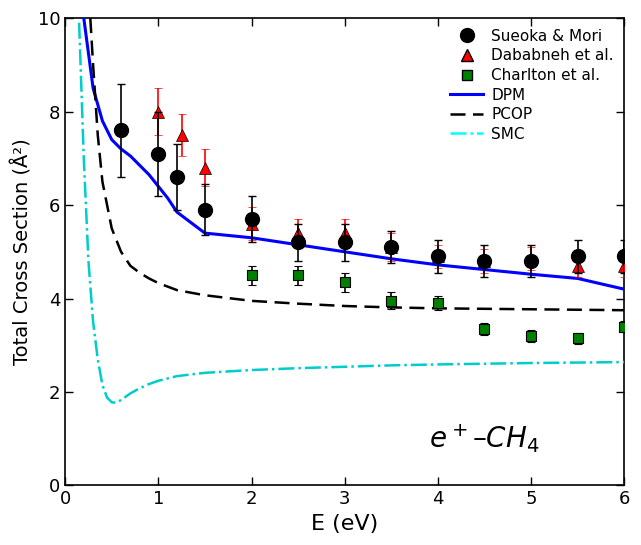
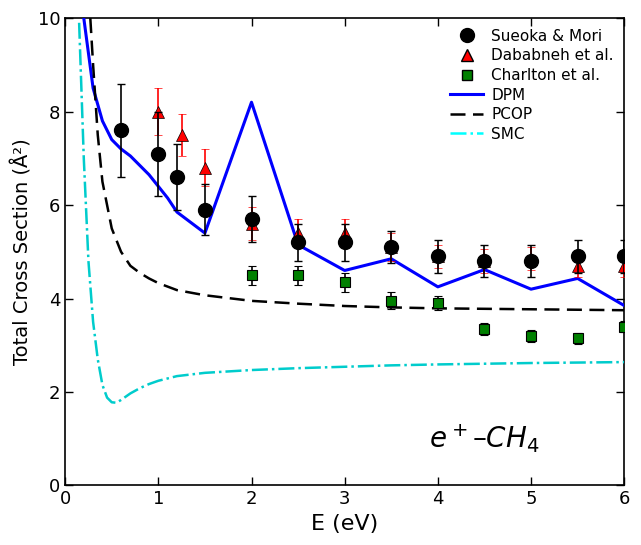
DPM/2: 5.30 -> 8.20
DPM/3: 5.00 -> 4.60
DPM/4: 4.72 -> 4.25
DPM/5: 4.52 -> 4.20
DPM/6: 4.20 -> 3.85
